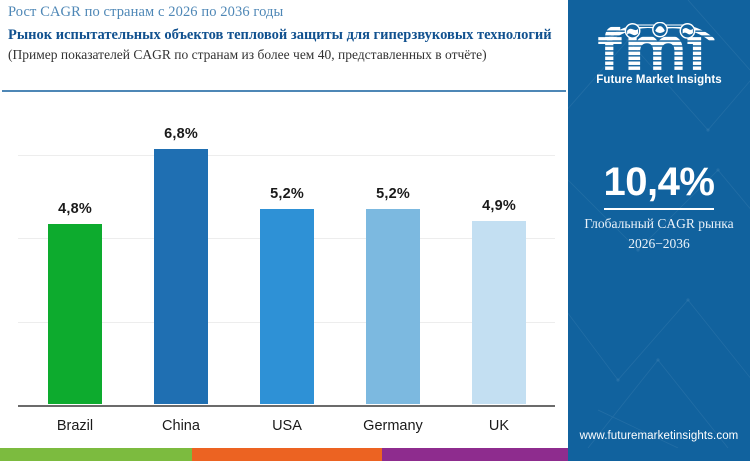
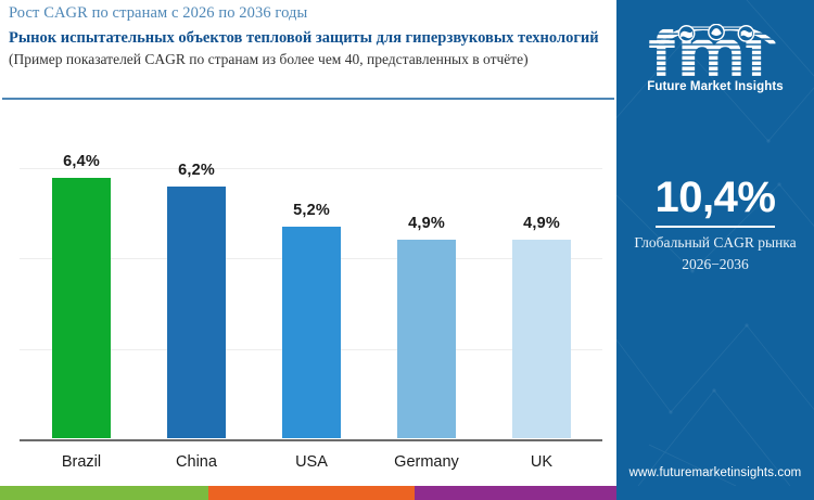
Brazil: 4,8% -> 6,4%
China: 6,8% -> 6,2%
Germany: 5,2% -> 4,9%
